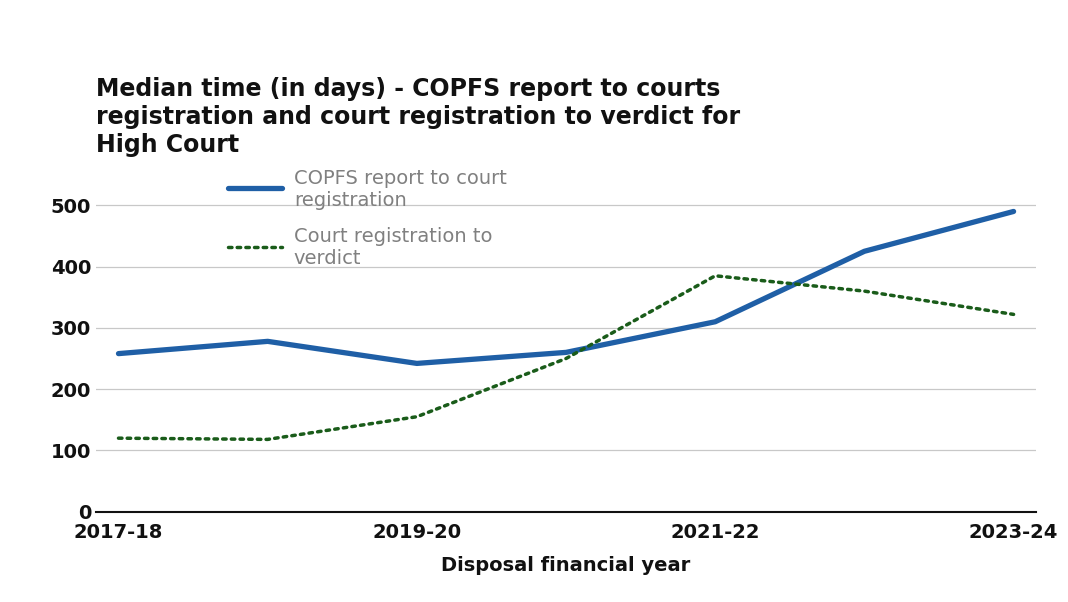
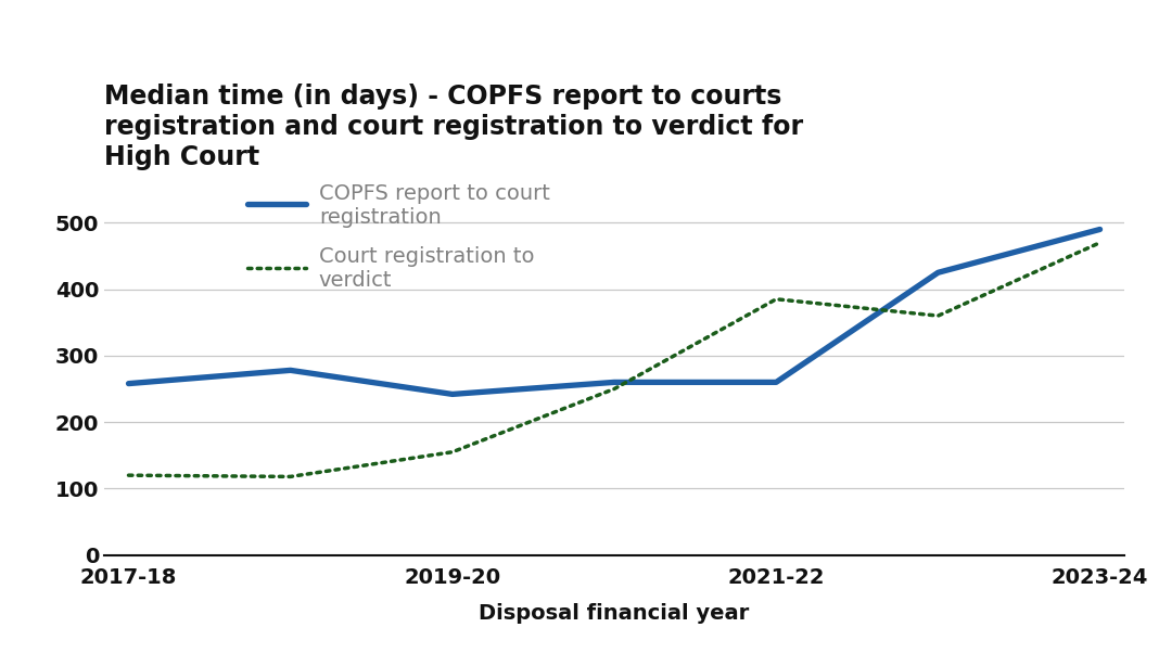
COPFS report to court registration/2021-22: 310 -> 260
Court registration to verdict/2023-24: 322 -> 470
